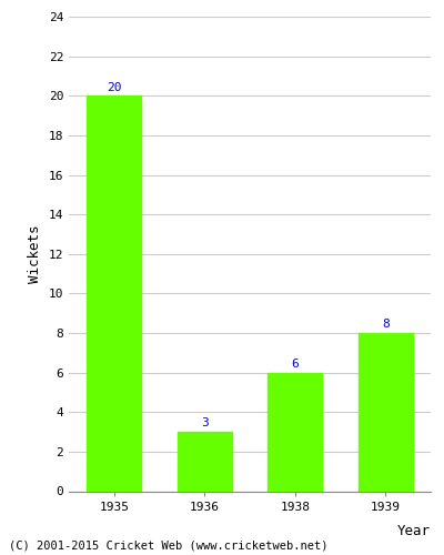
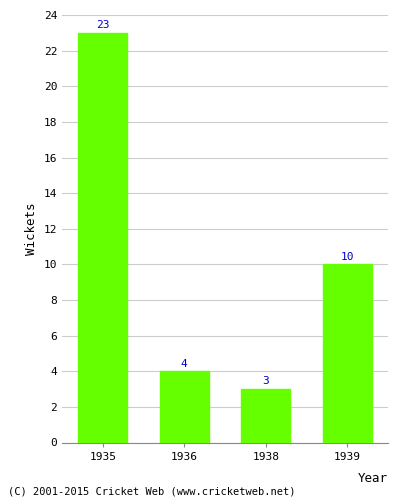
1935: 20 -> 23
1936: 3 -> 4
1938: 6 -> 3
1939: 8 -> 10
